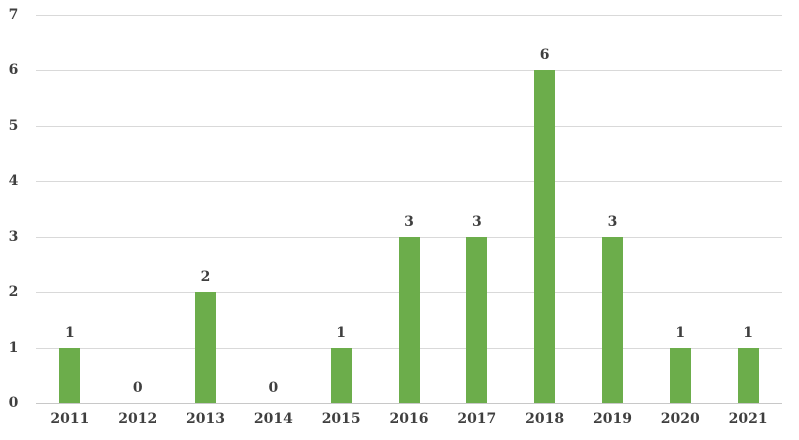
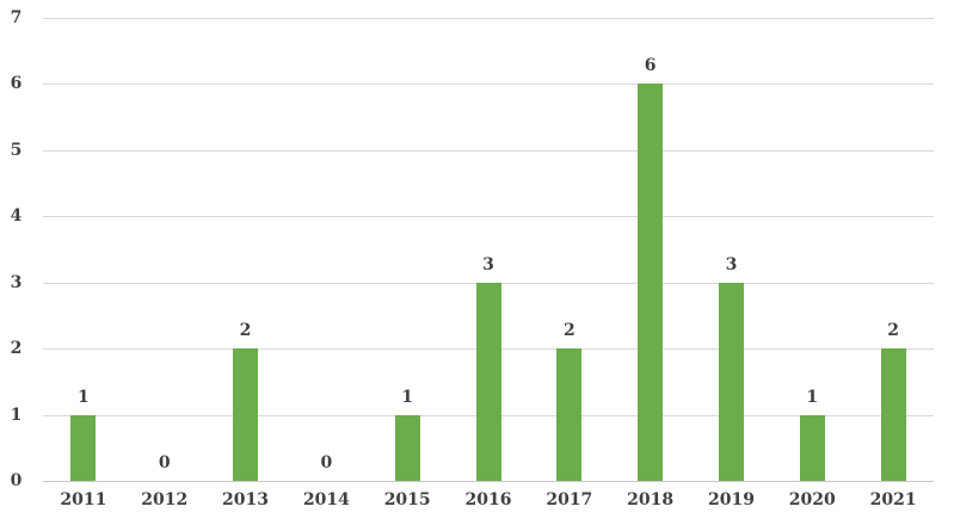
2017: 3 -> 2
2021: 1 -> 2
